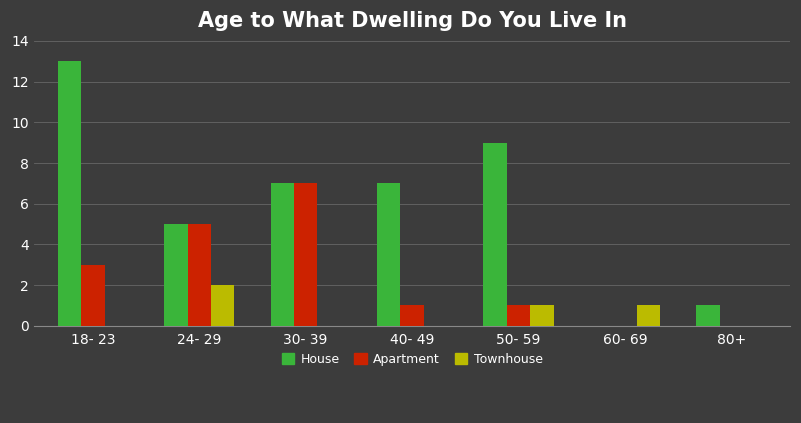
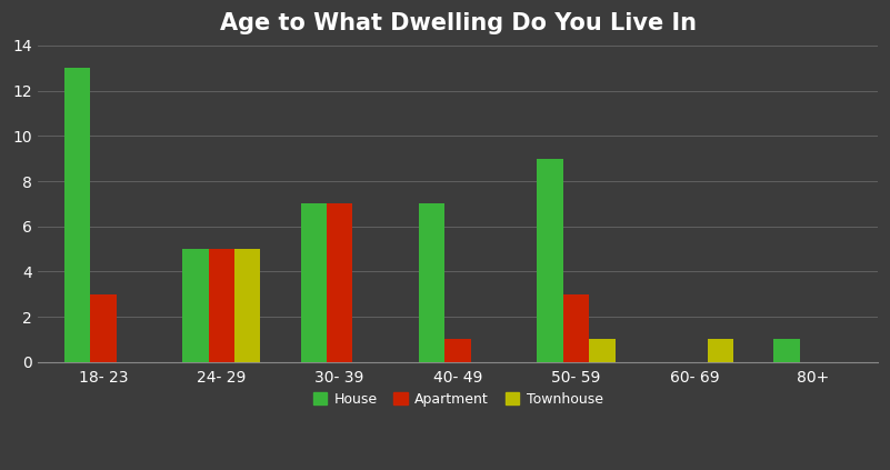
Townhouse/24- 29: 2 -> 5
Apartment/50- 59: 1 -> 3
